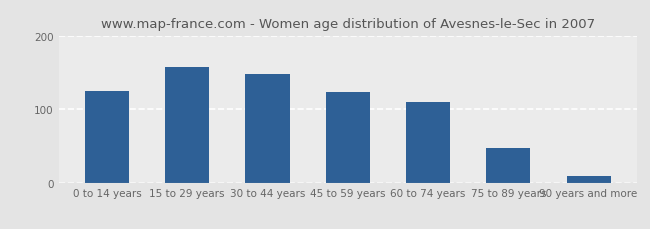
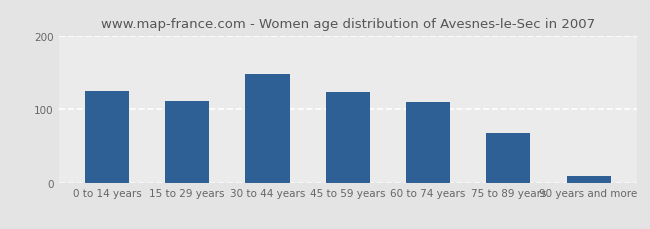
15 to 29 years: 158 -> 112
75 to 89 years: 48 -> 68
